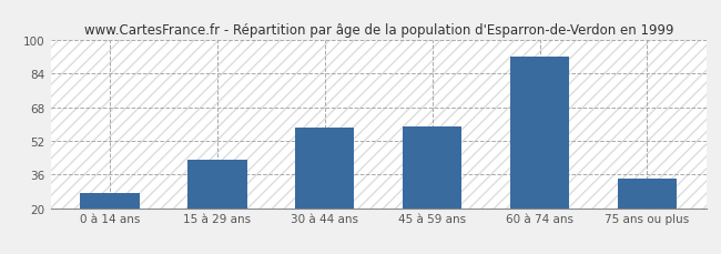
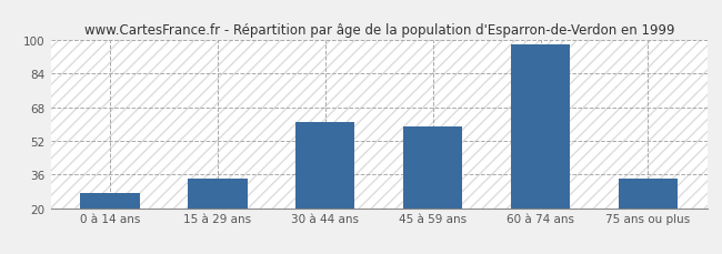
15 à 29 ans: 43 -> 34
30 à 44 ans: 58 -> 61
60 à 74 ans: 92 -> 98
